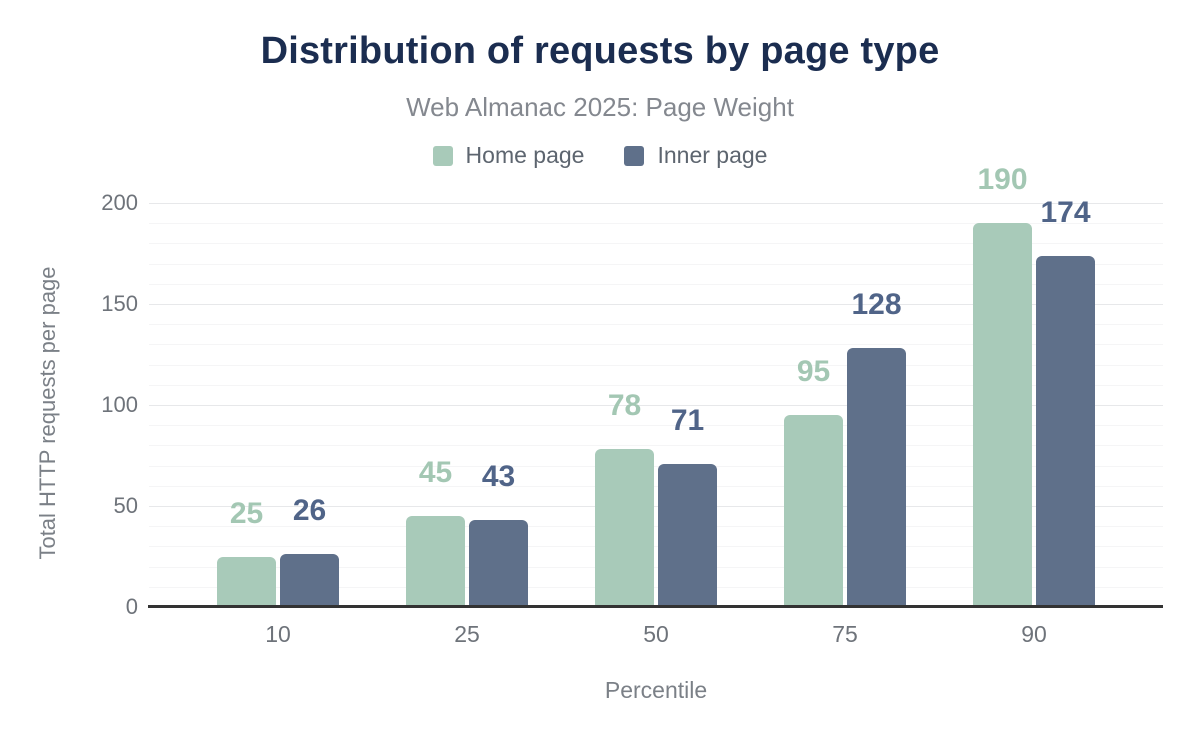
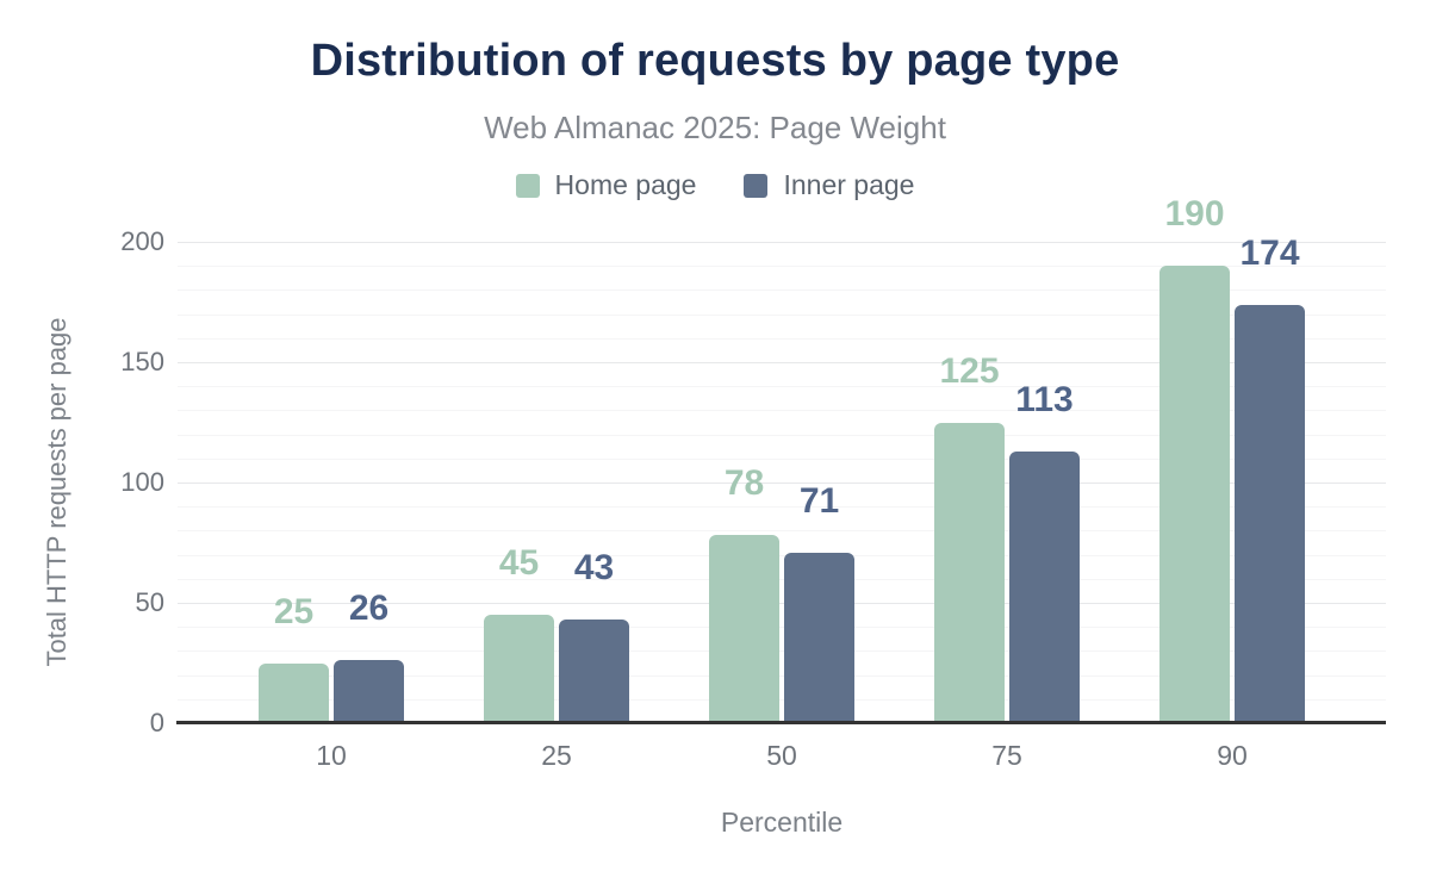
Home page/75: 95 -> 125
Inner page/75: 128 -> 113
